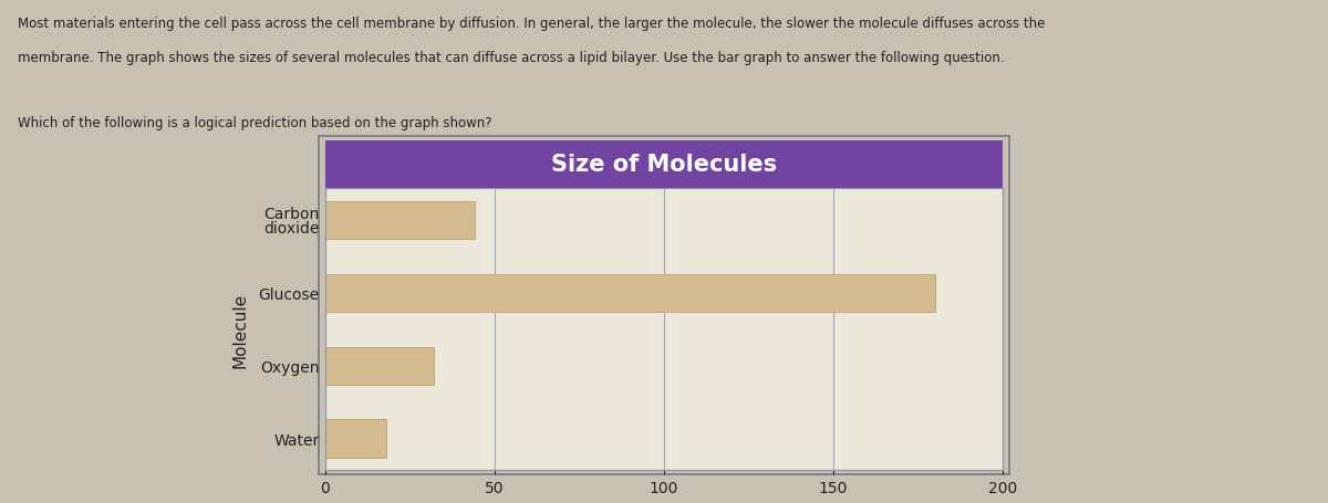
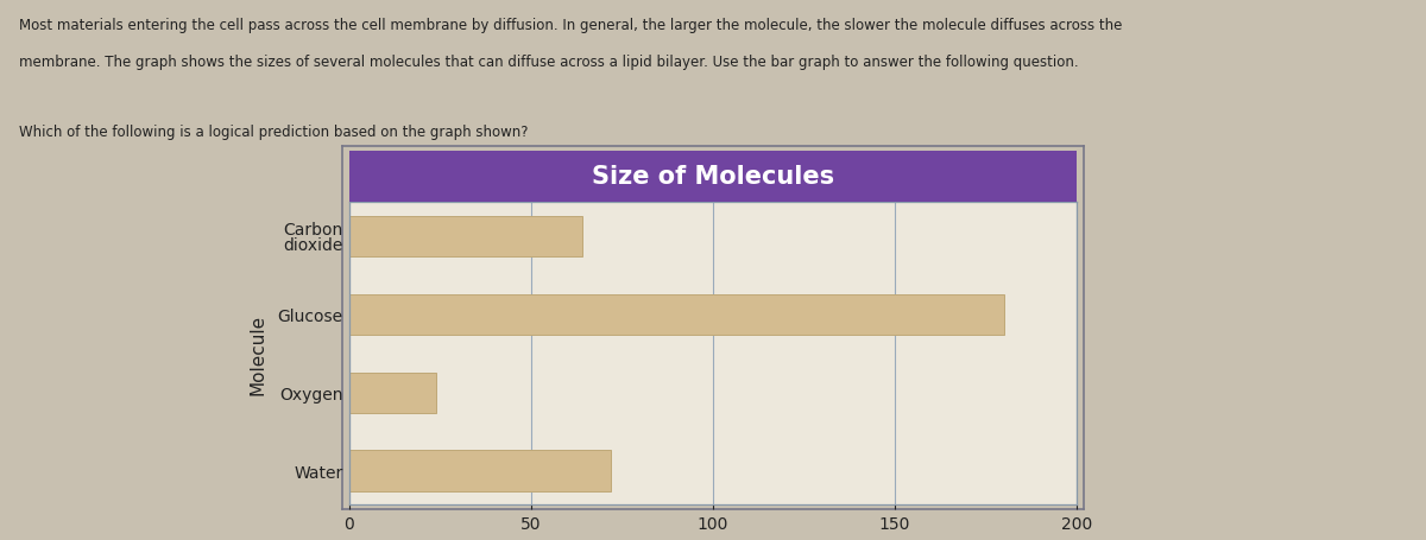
Carbon dioxide: 44 -> 64
Oxygen: 32 -> 24
Water: 18 -> 72
